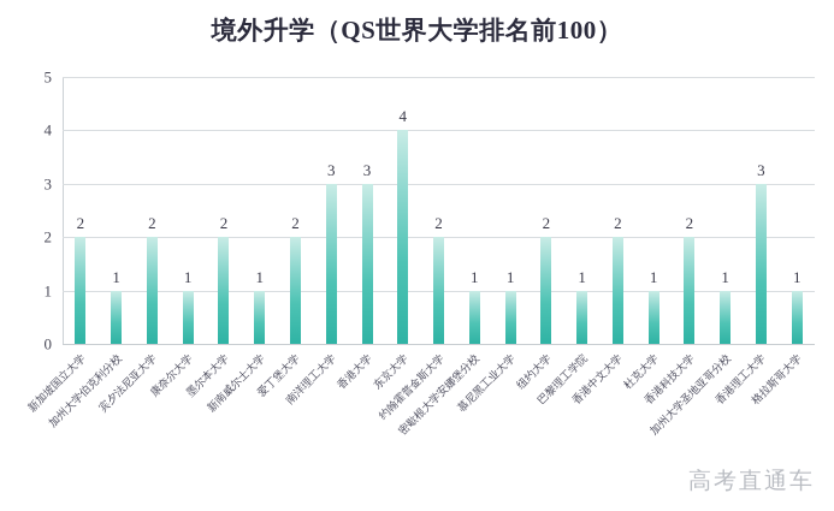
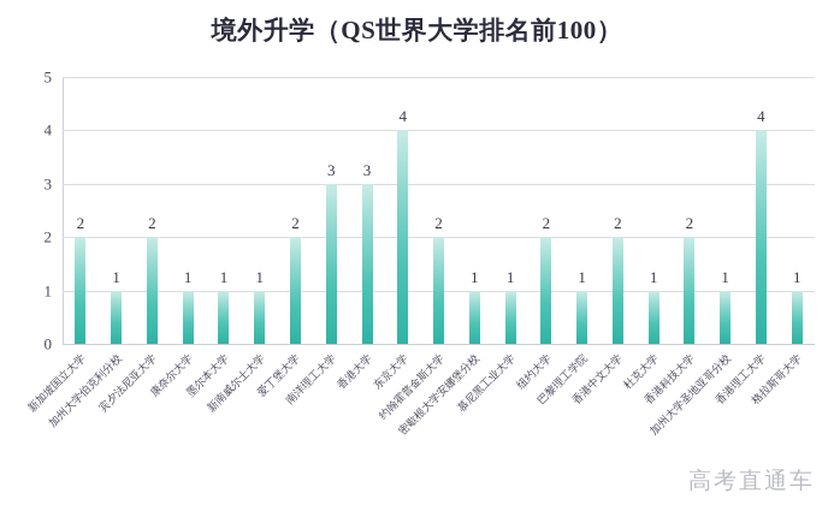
墨尔本大学: 2 -> 1
香港理工大学: 3 -> 4
